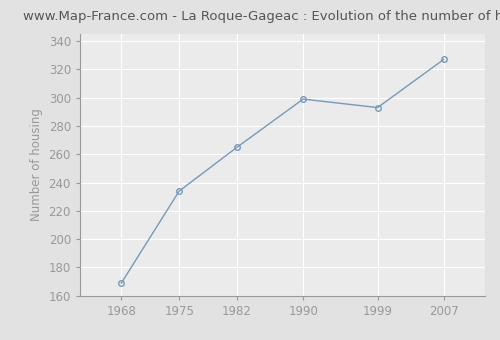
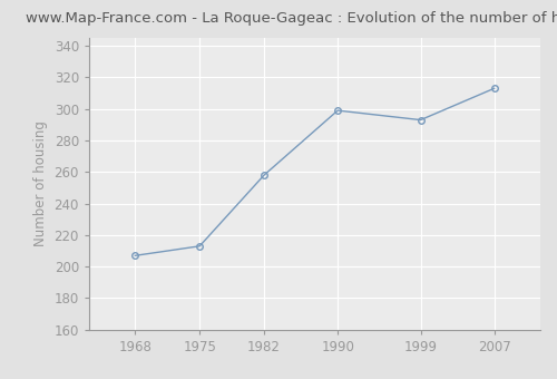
1968: 169 -> 207
1975: 234 -> 213
1982: 265 -> 258
2007: 327 -> 313
